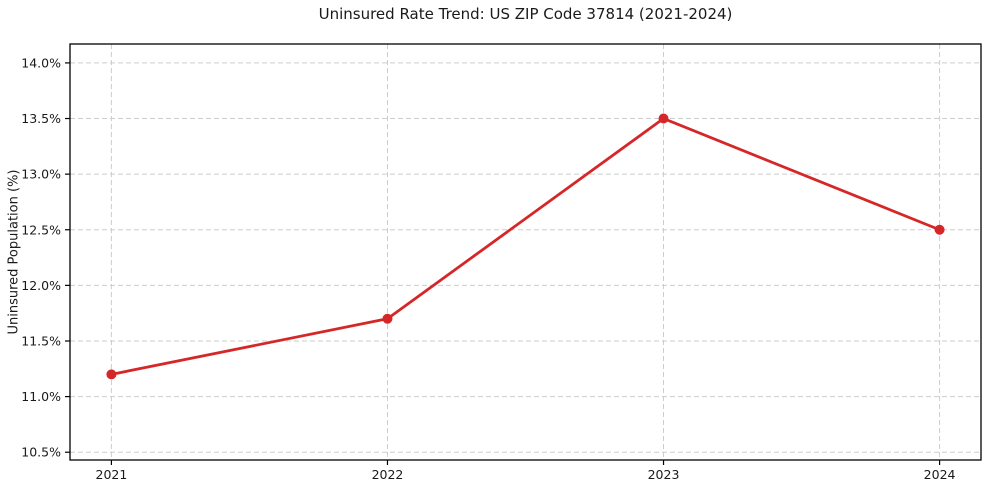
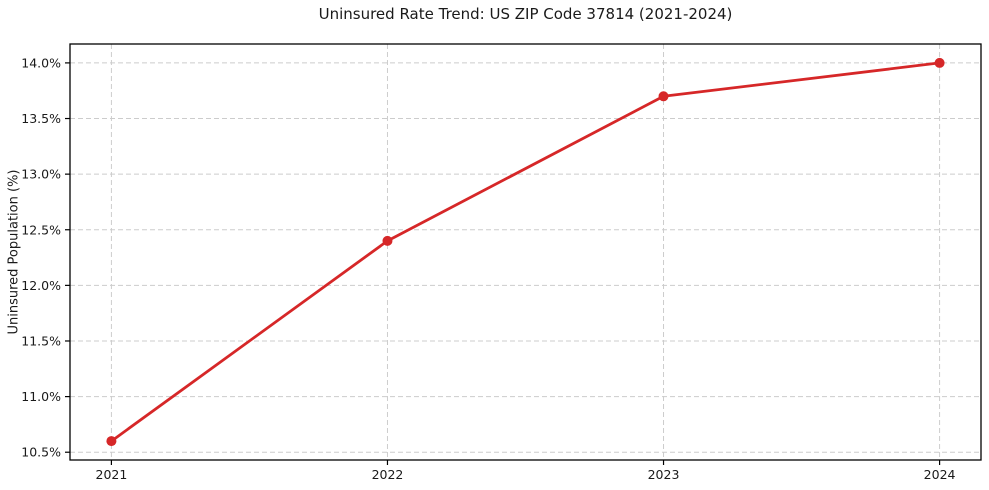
2021: 11.2% -> 10.6%
2022: 11.7% -> 12.4%
2023: 13.5% -> 13.7%
2024: 12.5% -> 14.0%
